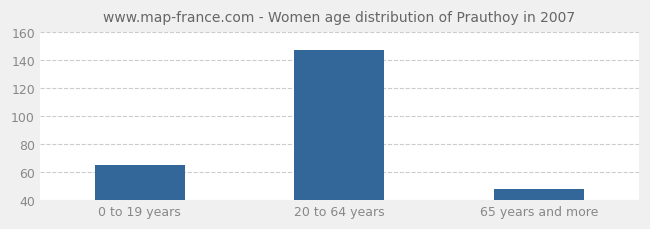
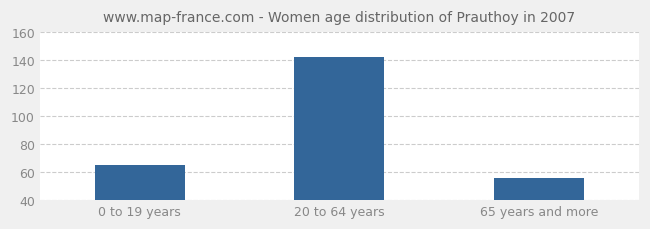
20 to 64 years: 147 -> 142
65 years and more: 48 -> 56
